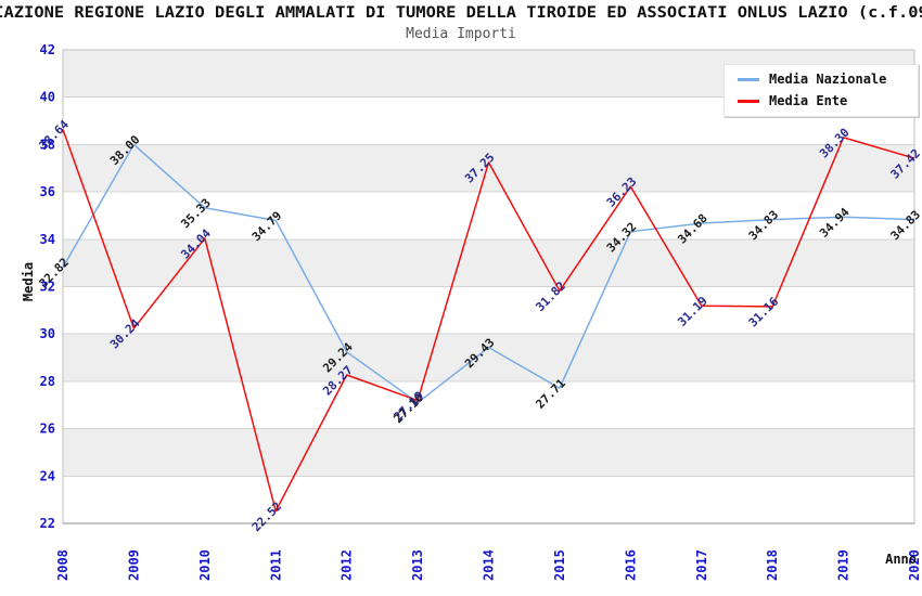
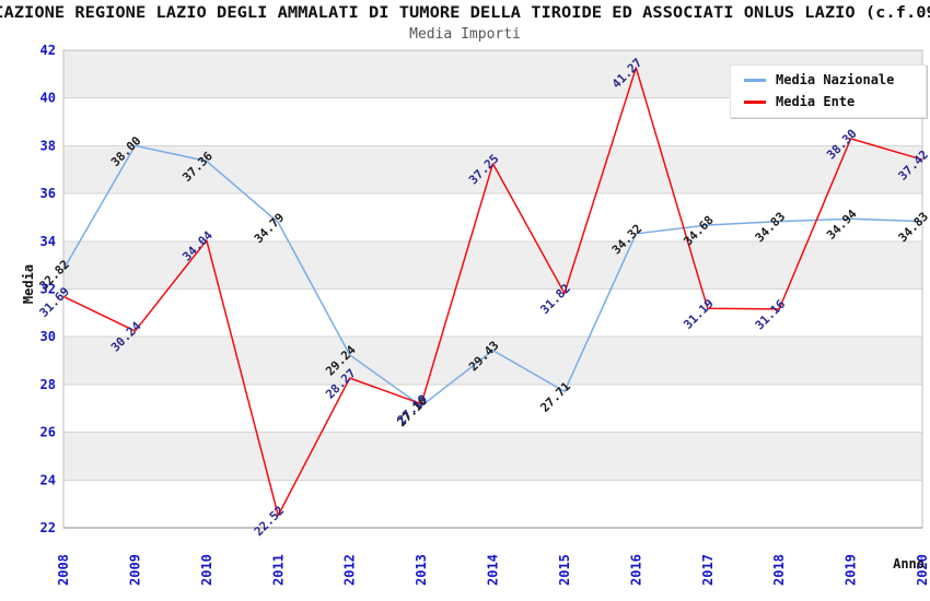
Media Ente/2008: 38.64 -> 31.69
Media Nazionale/2010: 35.33 -> 37.36
Media Ente/2016: 36.23 -> 41.27
